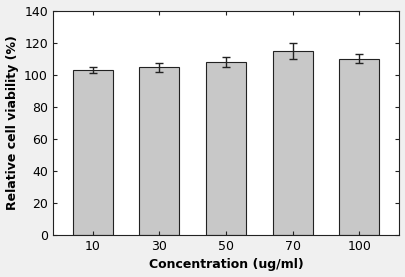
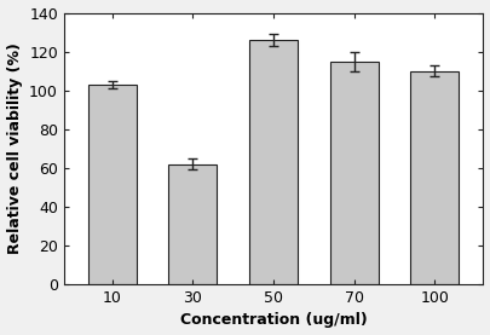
30: 104 -> 62
50: 108 -> 126
